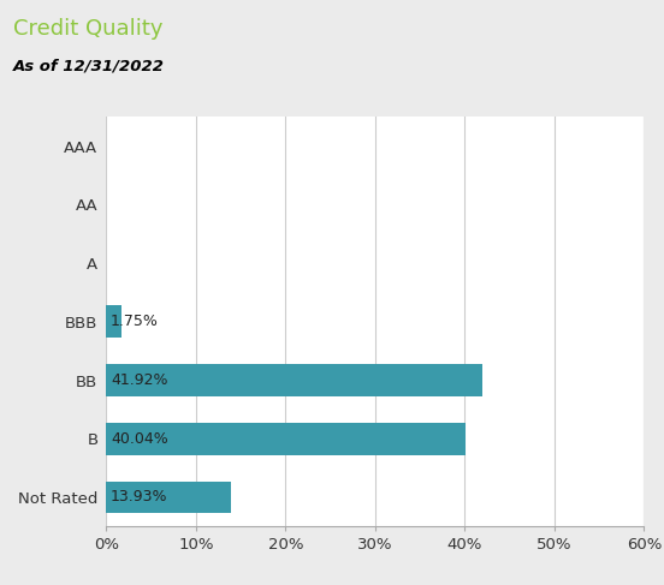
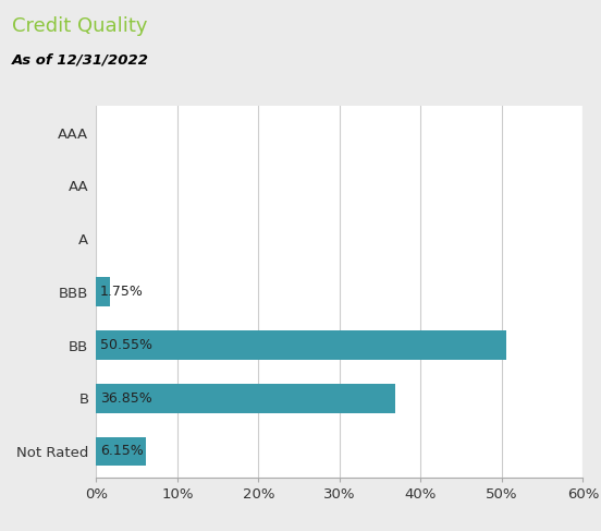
BB: 41.92% -> 50.55%
B: 40.04% -> 36.85%
Not Rated: 13.93% -> 6.15%
